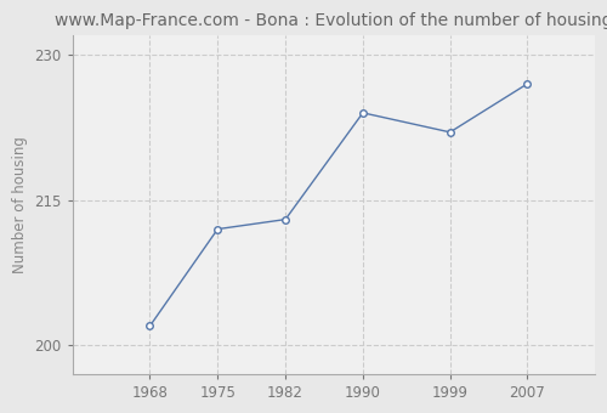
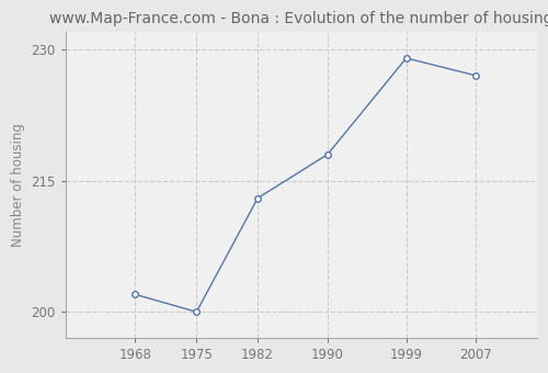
1975: 212 -> 200
1990: 224 -> 218
1999: 222 -> 229
